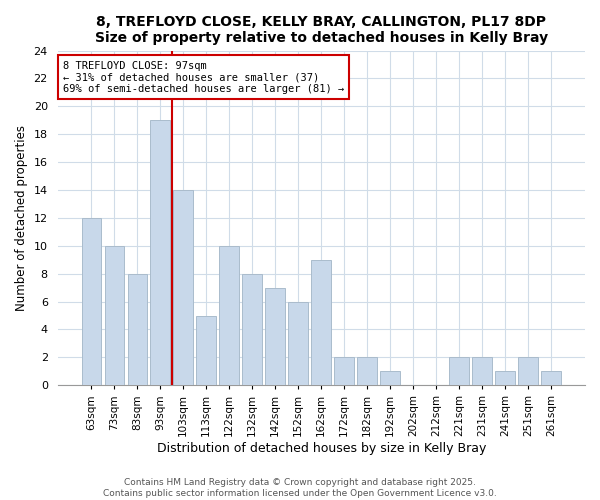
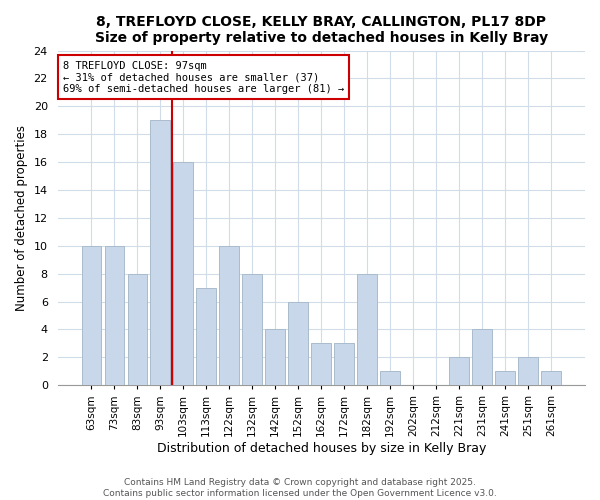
63sqm: 12 -> 10
103sqm: 14 -> 16
113sqm: 5 -> 7
142sqm: 7 -> 4
162sqm: 9 -> 3
172sqm: 2 -> 3
182sqm: 2 -> 8
231sqm: 2 -> 4
